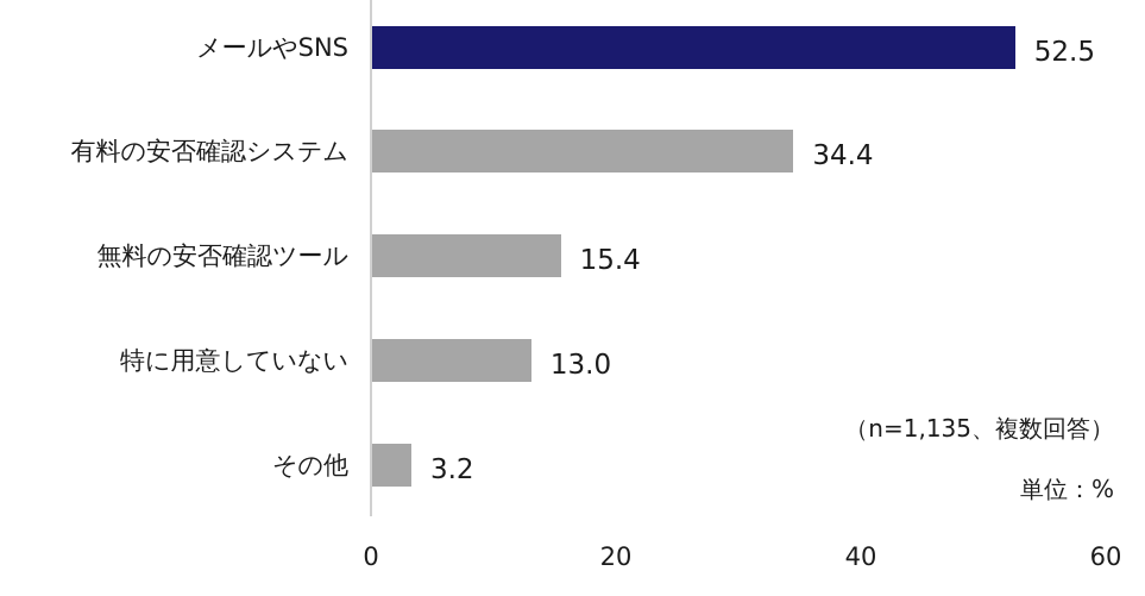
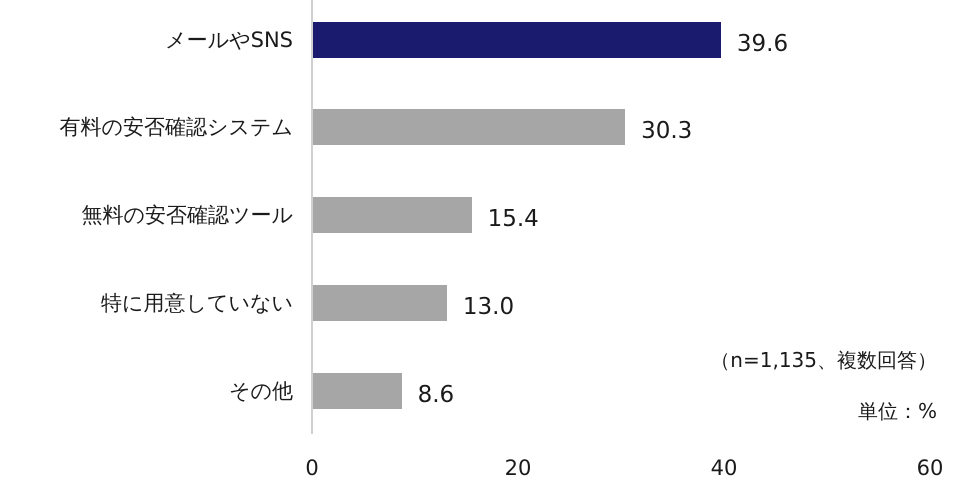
メールやSNS: 52.5 -> 39.6
有料の安否確認システム: 34.4 -> 30.3
その他: 3.2 -> 8.6
